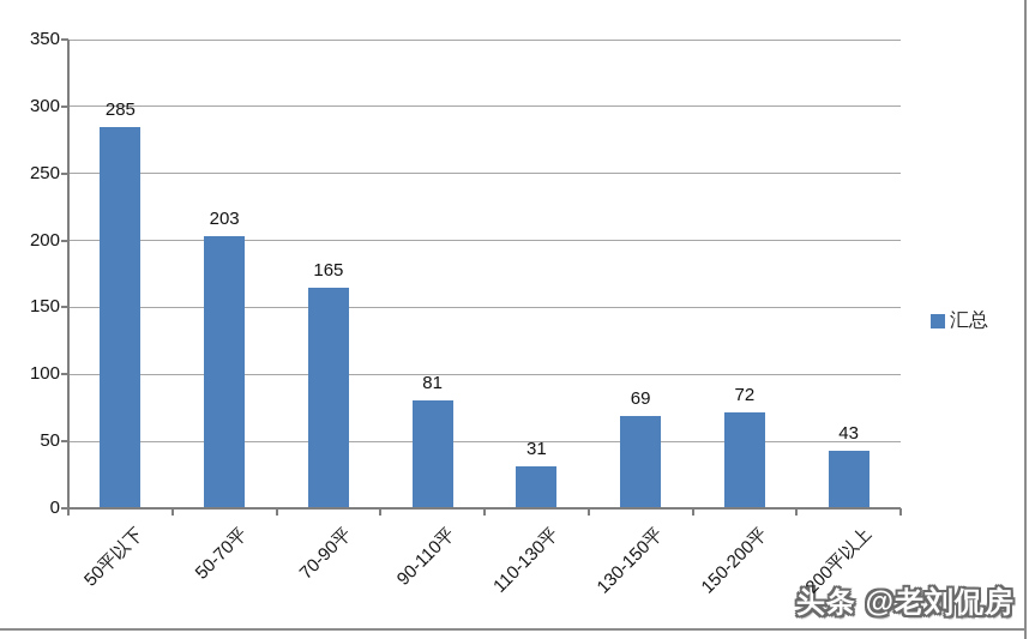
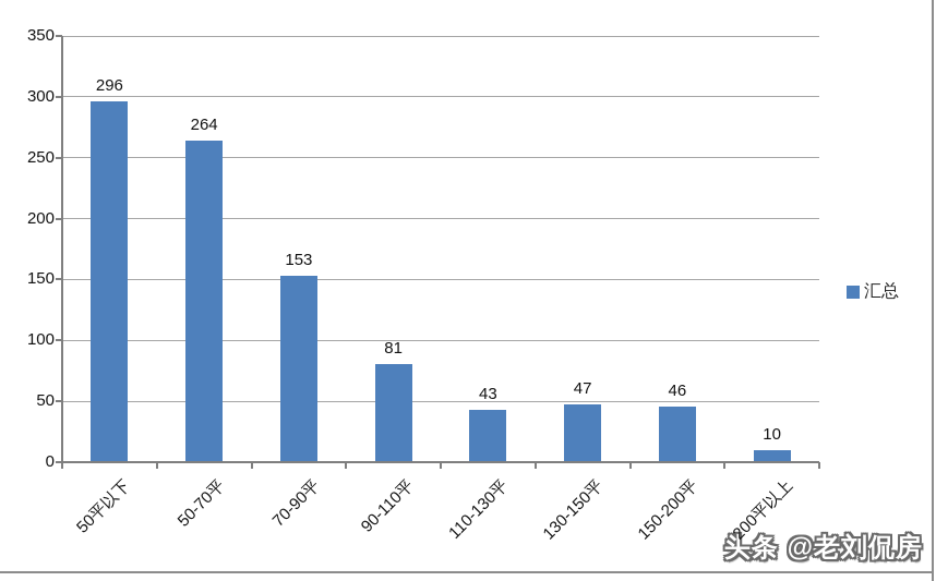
50平以下: 285 -> 296
50-70平: 203 -> 264
70-90平: 165 -> 153
110-130平: 31 -> 43
130-150平: 69 -> 47
150-200平: 72 -> 46
200平以上: 43 -> 10
